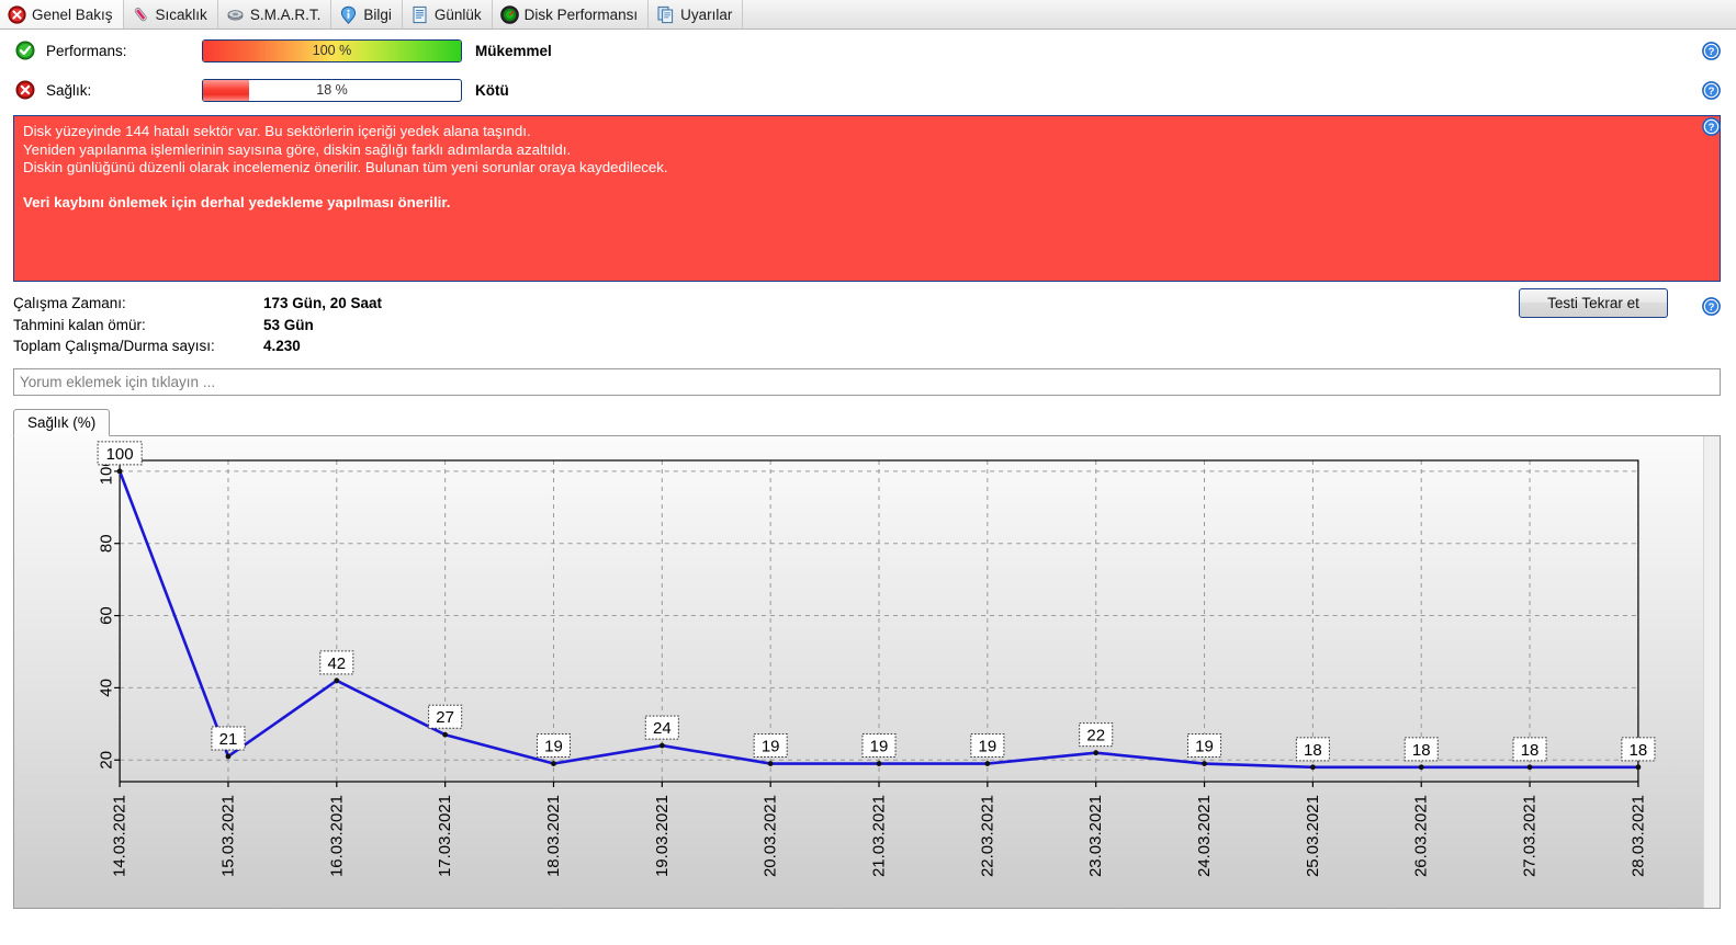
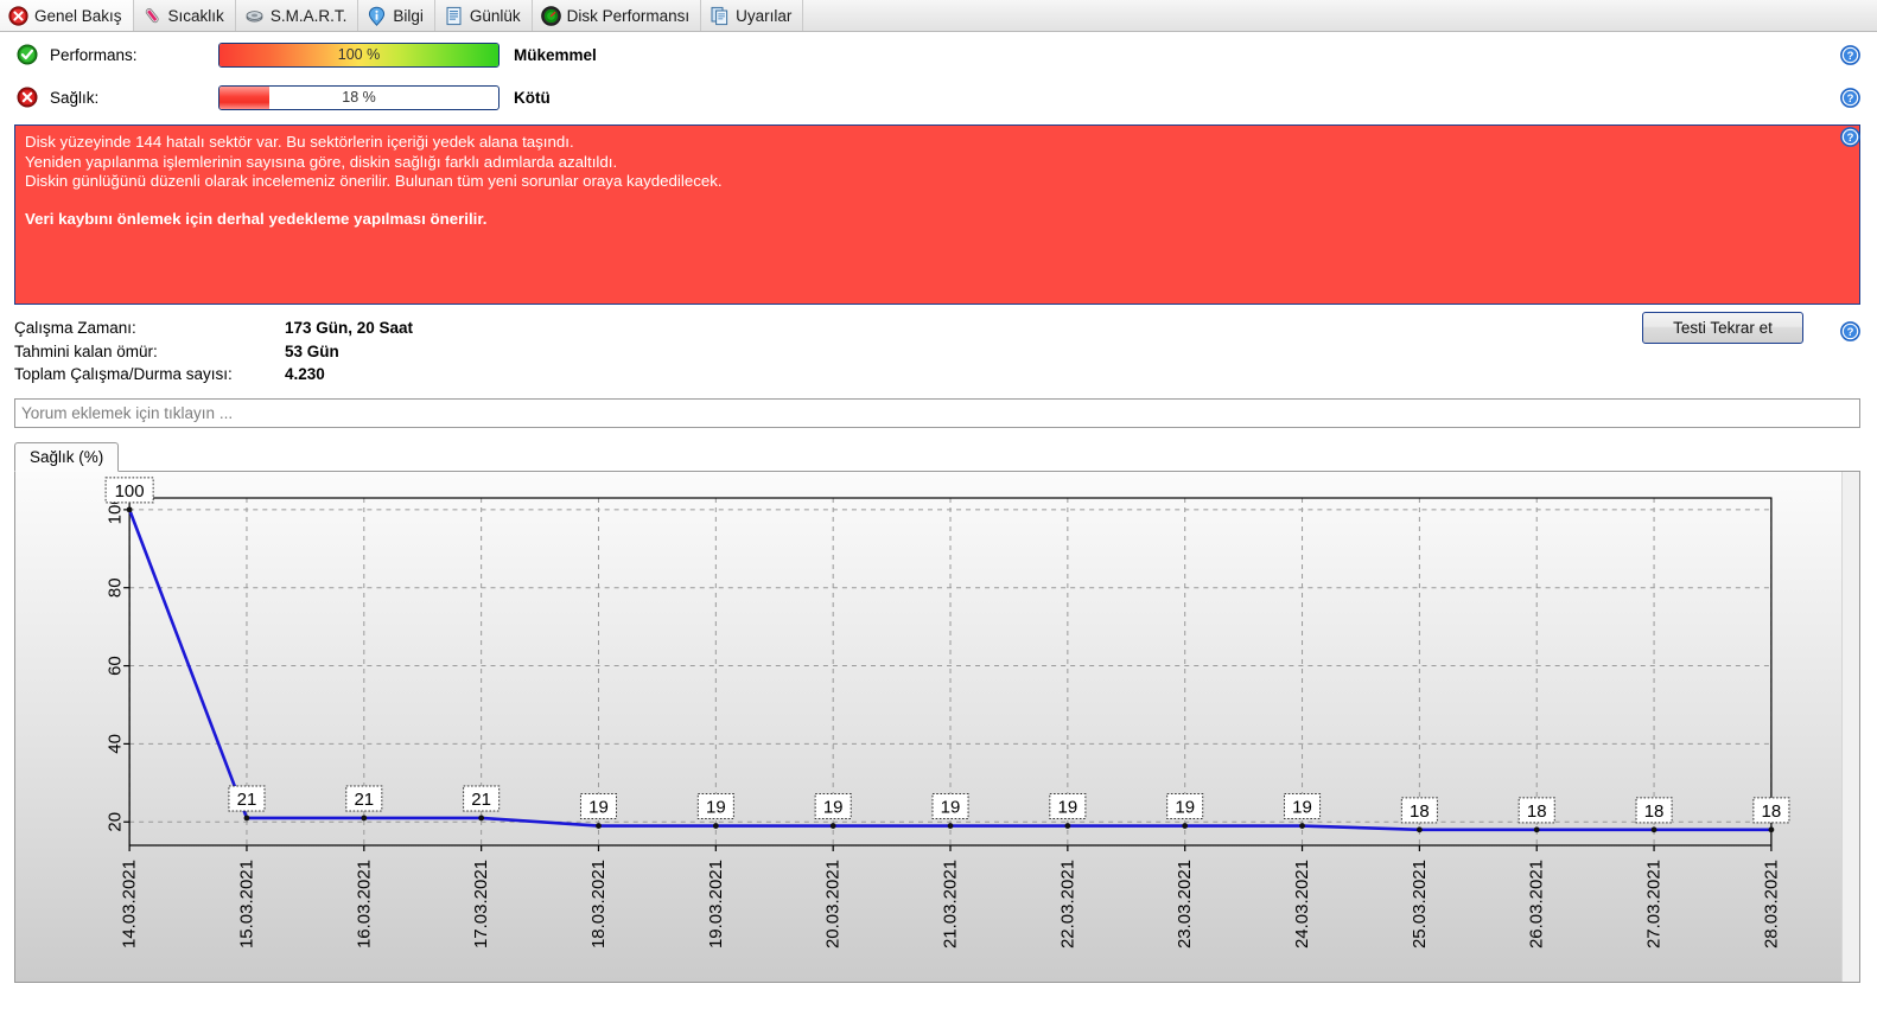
16.03.2021: 42 -> 21
17.03.2021: 27 -> 21
19.03.2021: 24 -> 19
23.03.2021: 22 -> 19
